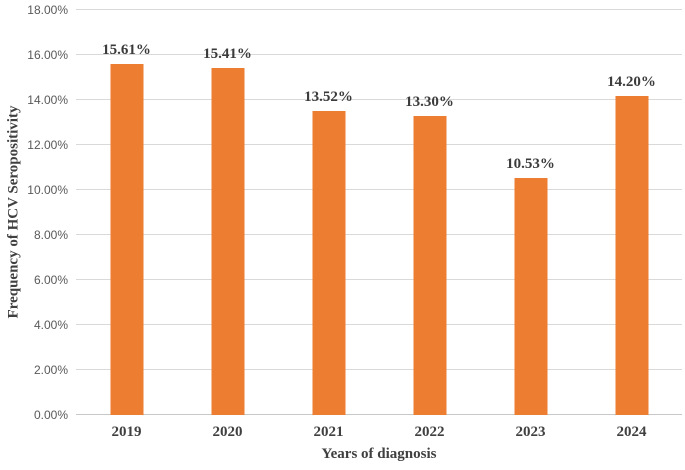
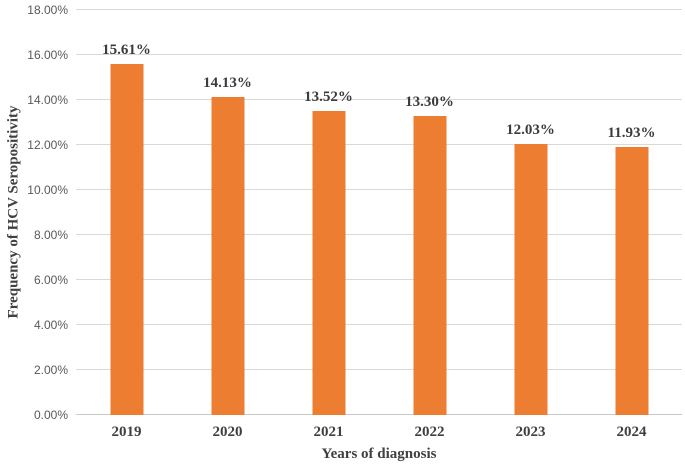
2020: 15.41% -> 14.13%
2023: 10.53% -> 12.03%
2024: 14.20% -> 11.93%
